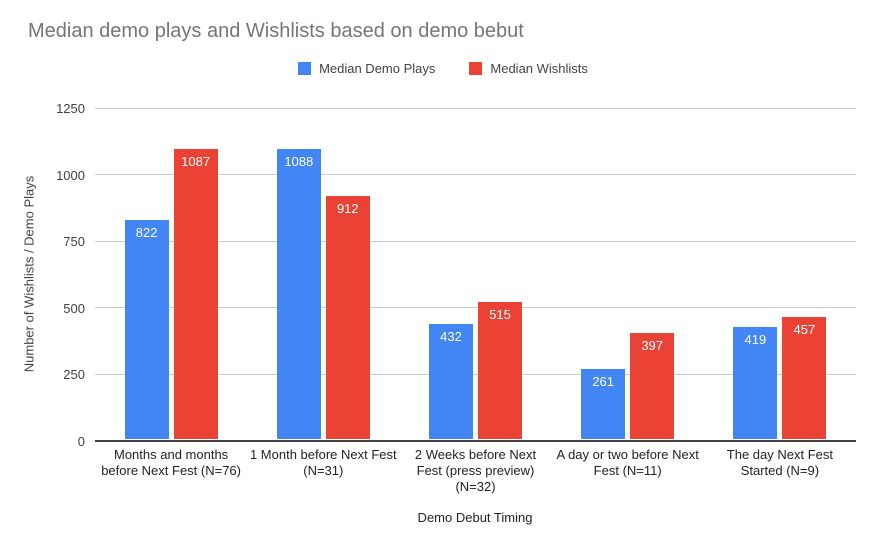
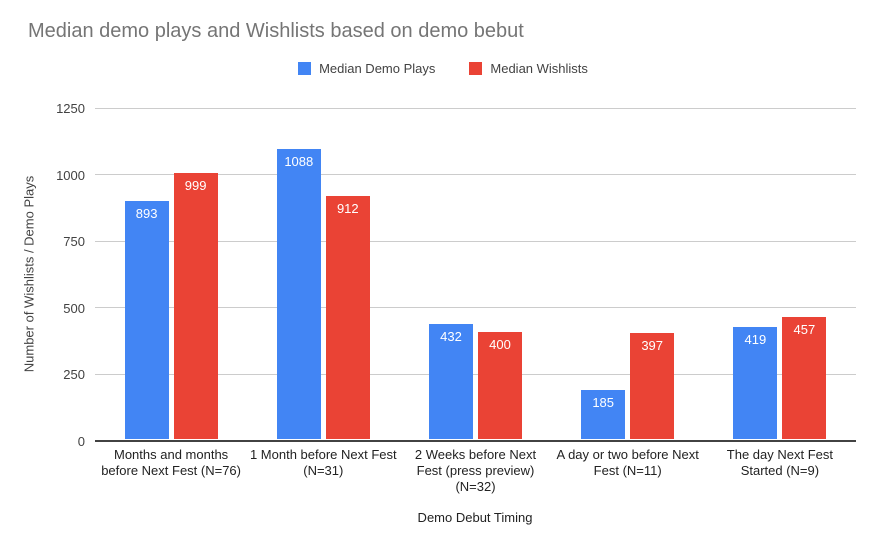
Median Demo Plays/Months and months before Next Fest (N=76): 822 -> 893
Median Wishlists/Months and months before Next Fest (N=76): 1087 -> 999
Median Wishlists/2 Weeks before Next Fest (press preview) (N=32): 515 -> 400
Median Demo Plays/A day or two before Next Fest (N=11): 261 -> 185
